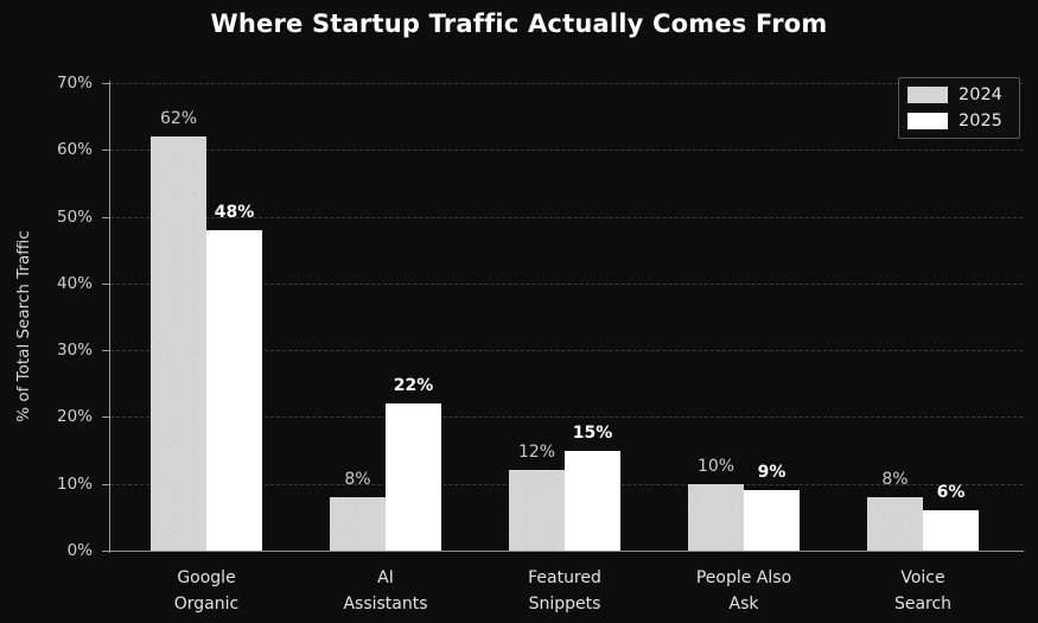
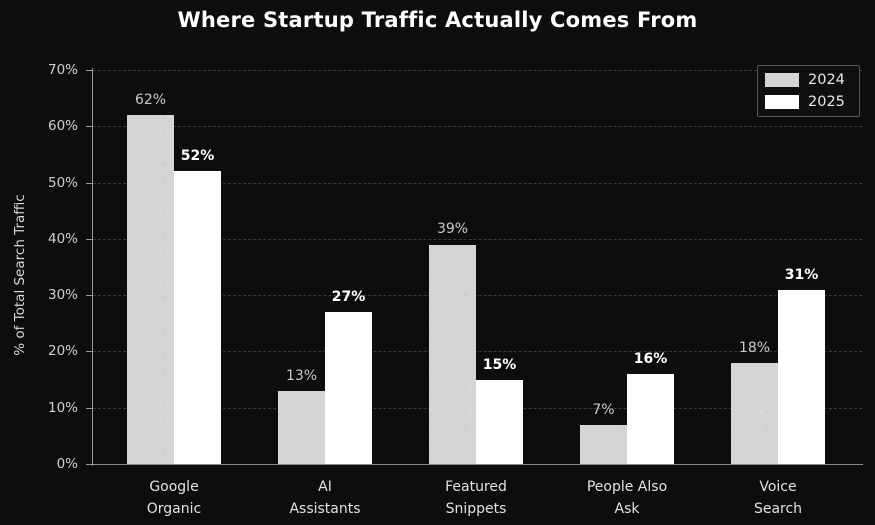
2025/Google Organic: 48% -> 52%
2024/AI Assistants: 8% -> 13%
2025/AI Assistants: 22% -> 27%
2024/Featured Snippets: 12% -> 39%
2024/People Also Ask: 10% -> 7%
2025/People Also Ask: 9% -> 16%
2024/Voice Search: 8% -> 18%
2025/Voice Search: 6% -> 31%
